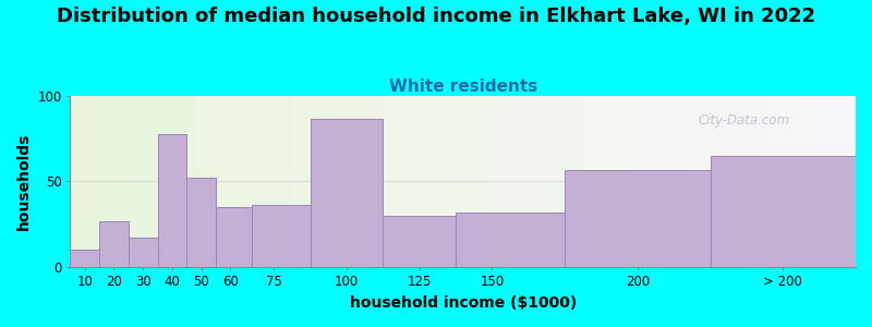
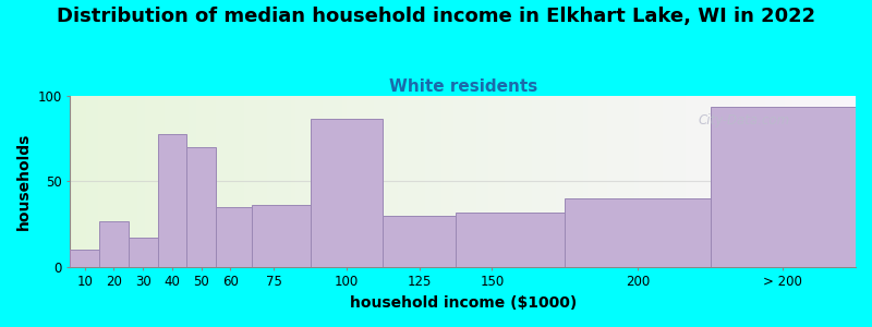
50: 52 -> 70
200: 57 -> 40
> 200: 65 -> 94
